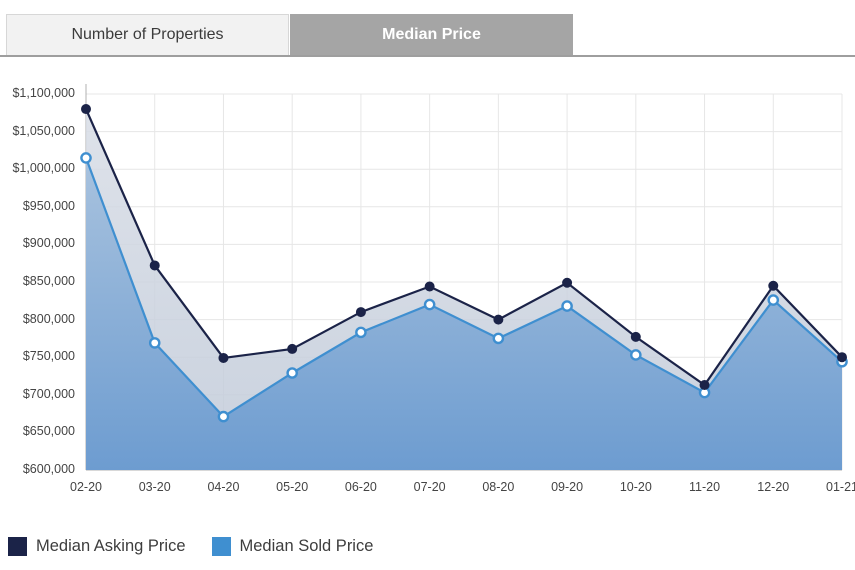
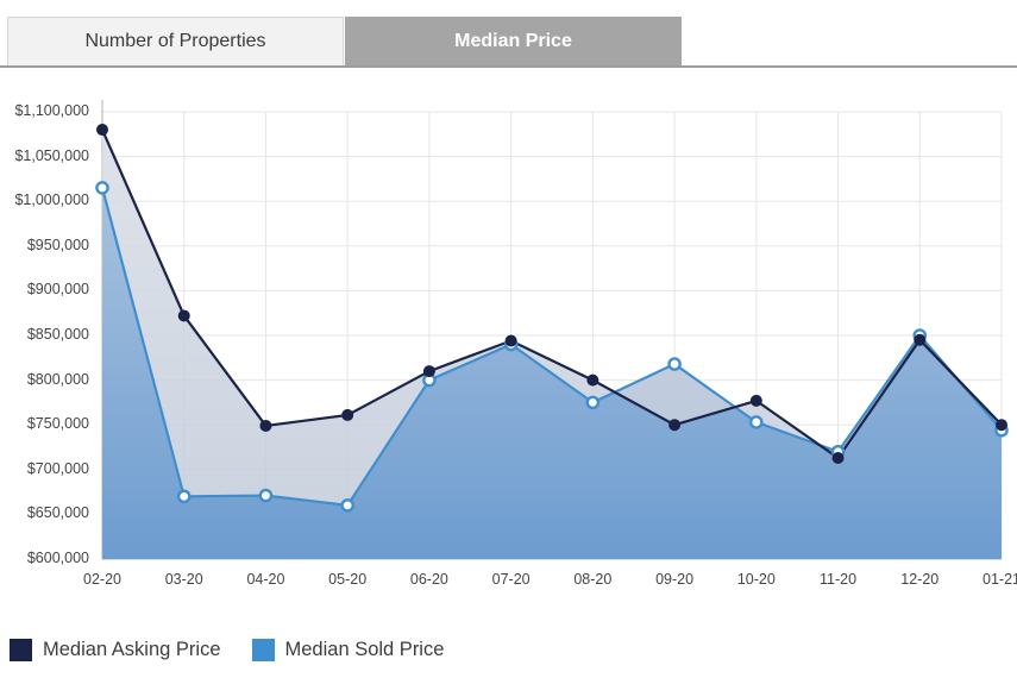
Median Sold Price/03-20: $770000 -> $670000
Median Sold Price/05-20: $730000 -> $660000
Median Sold Price/06-20: $780000 -> $800000
Median Sold Price/07-20: $820000 -> $840000
Median Asking Price/09-20: $850000 -> $750000
Median Sold Price/11-20: $700000 -> $720000
Median Sold Price/12-20: $830000 -> $850000
